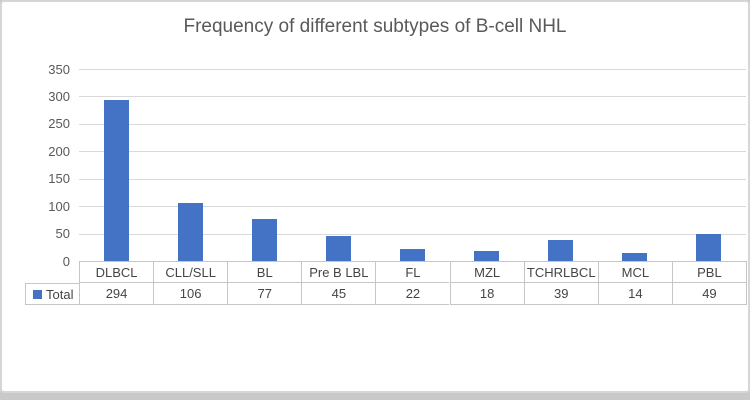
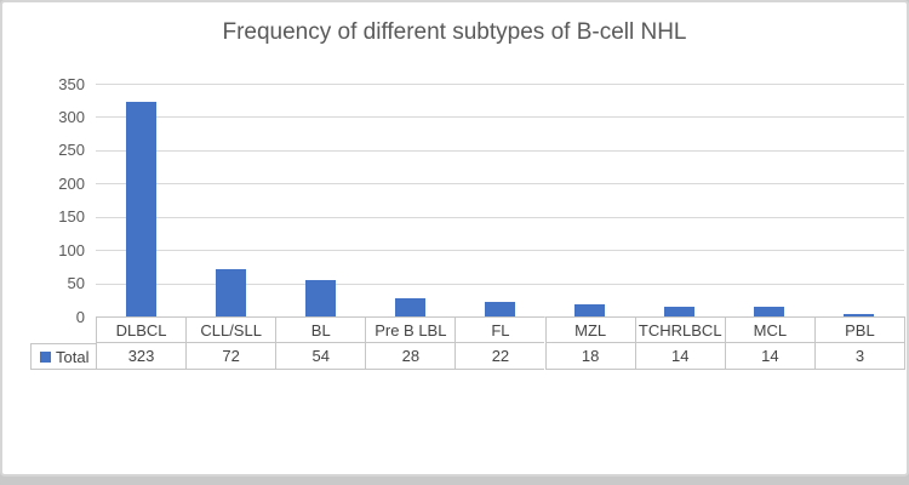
DLBCL: 294 -> 323
CLL/SLL: 106 -> 72
BL: 77 -> 54
Pre B LBL: 45 -> 28
TCHRLBCL: 39 -> 14
PBL: 49 -> 3
